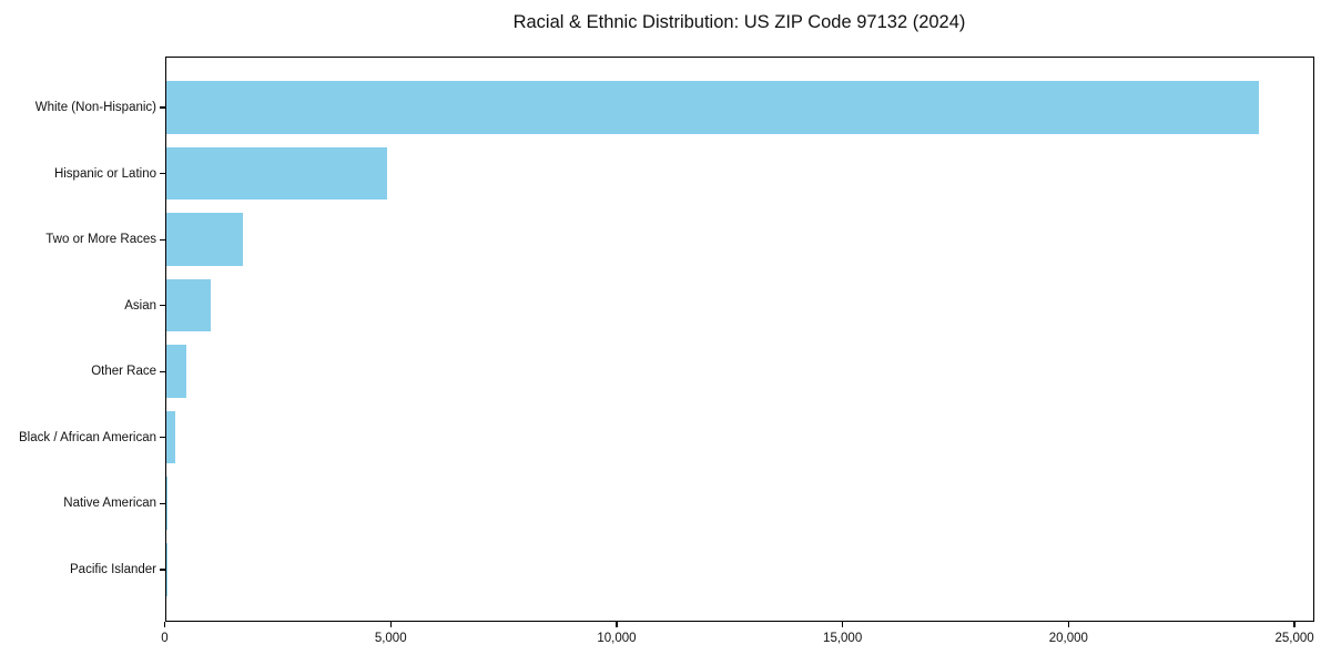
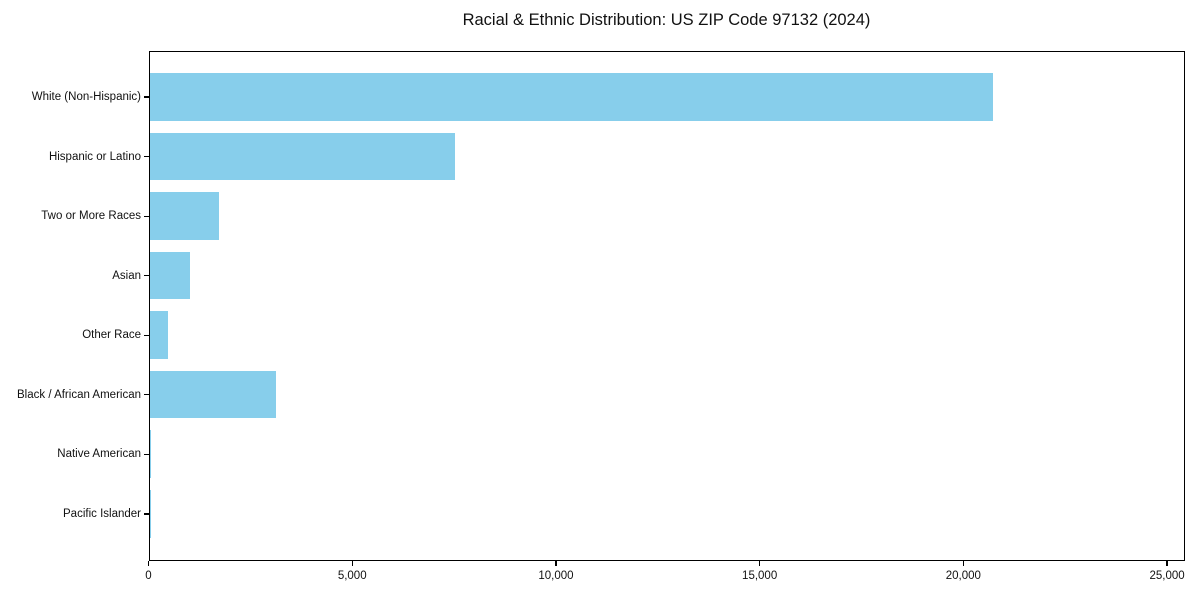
White (Non-Hispanic): 24200 -> 20700
Hispanic or Latino: 4900 -> 7500
Black / African American: 200 -> 3100
